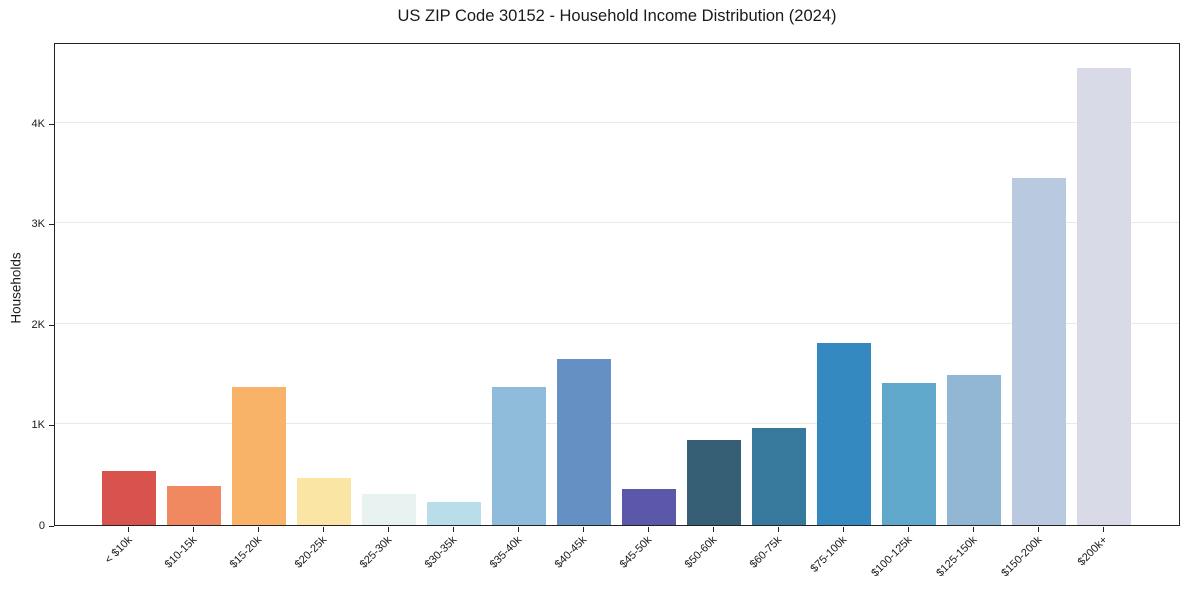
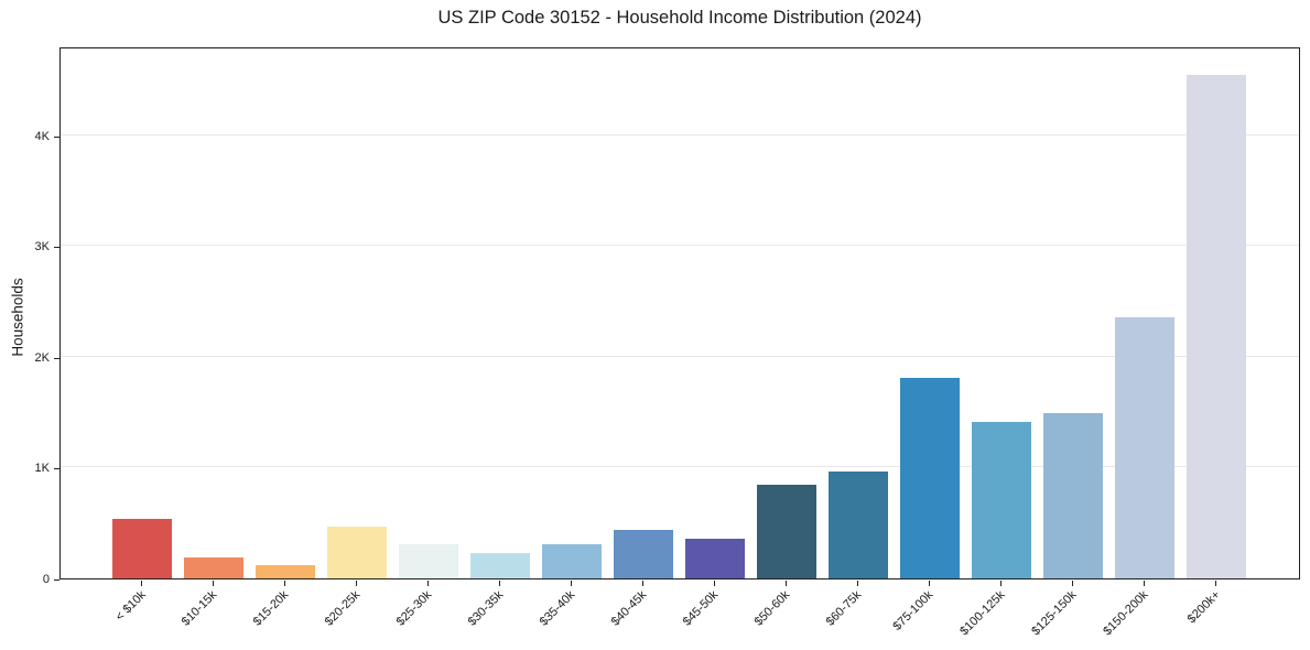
$10-15k: 0.39K -> 0.19K
$15-20k: 1.37K -> 0.12K
$35-40k: 1.37K -> 0.31K
$40-45k: 1.65K -> 0.44K
$150-200k: 3.45K -> 2.36K
